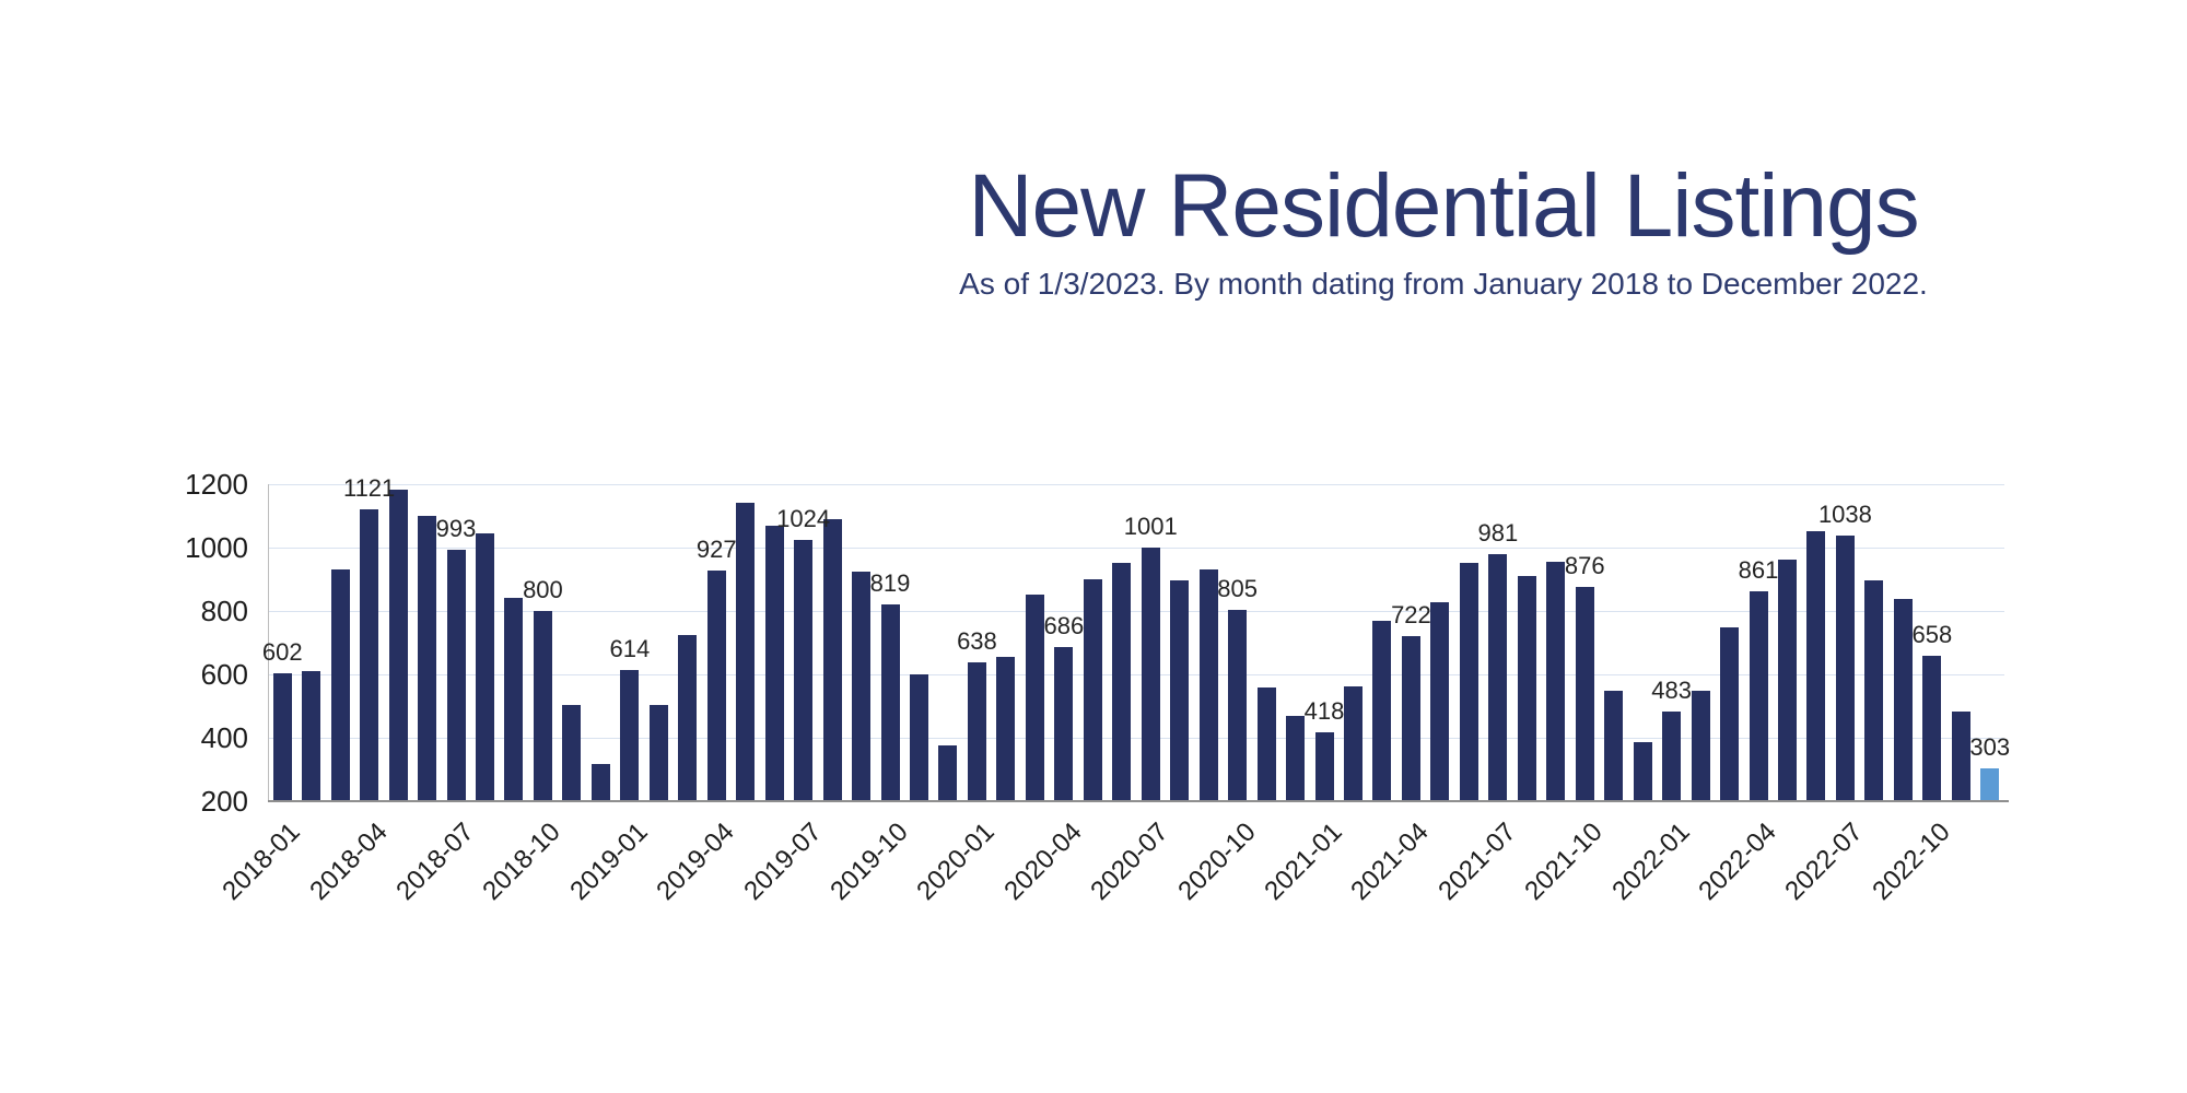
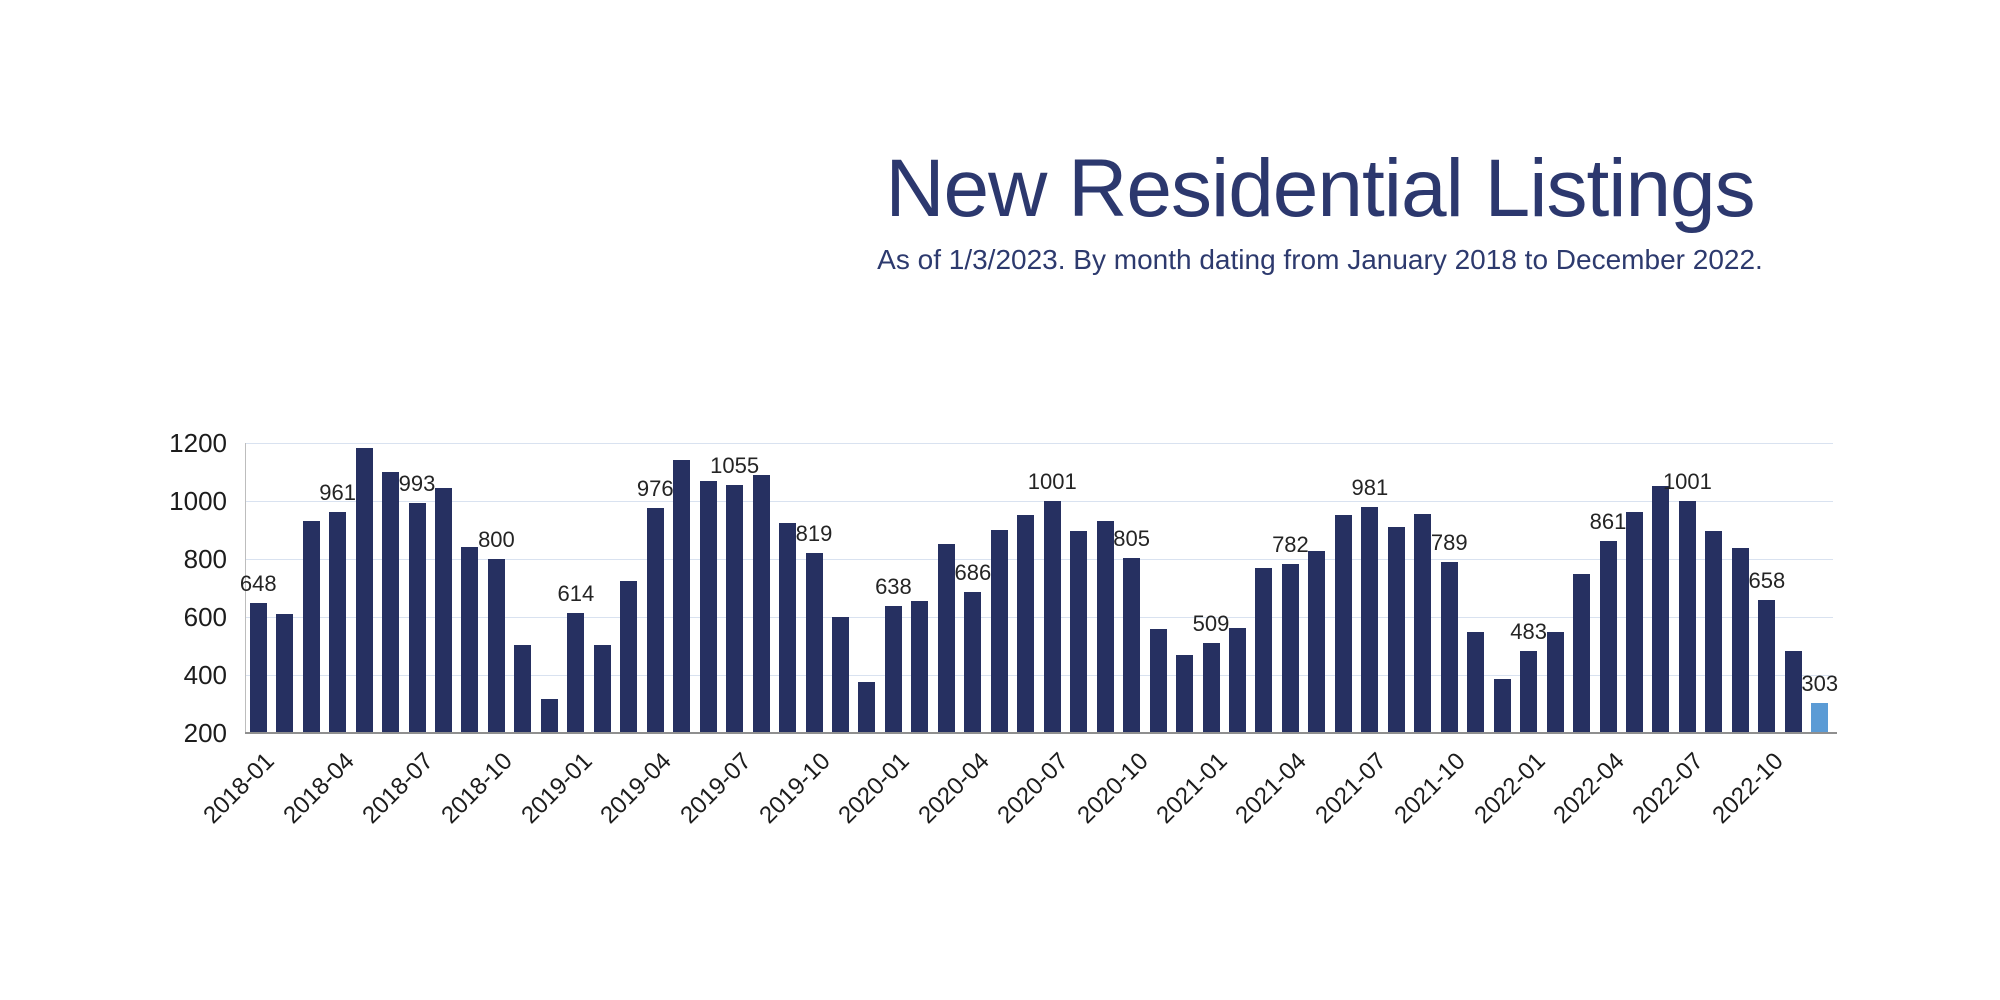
2018-01: 602 -> 648
2018-04: 1121 -> 961
2019-04: 927 -> 976
2019-07: 1024 -> 1055
2021-01: 418 -> 509
2021-04: 722 -> 782
2021-10: 876 -> 789
2022-07: 1038 -> 1001
